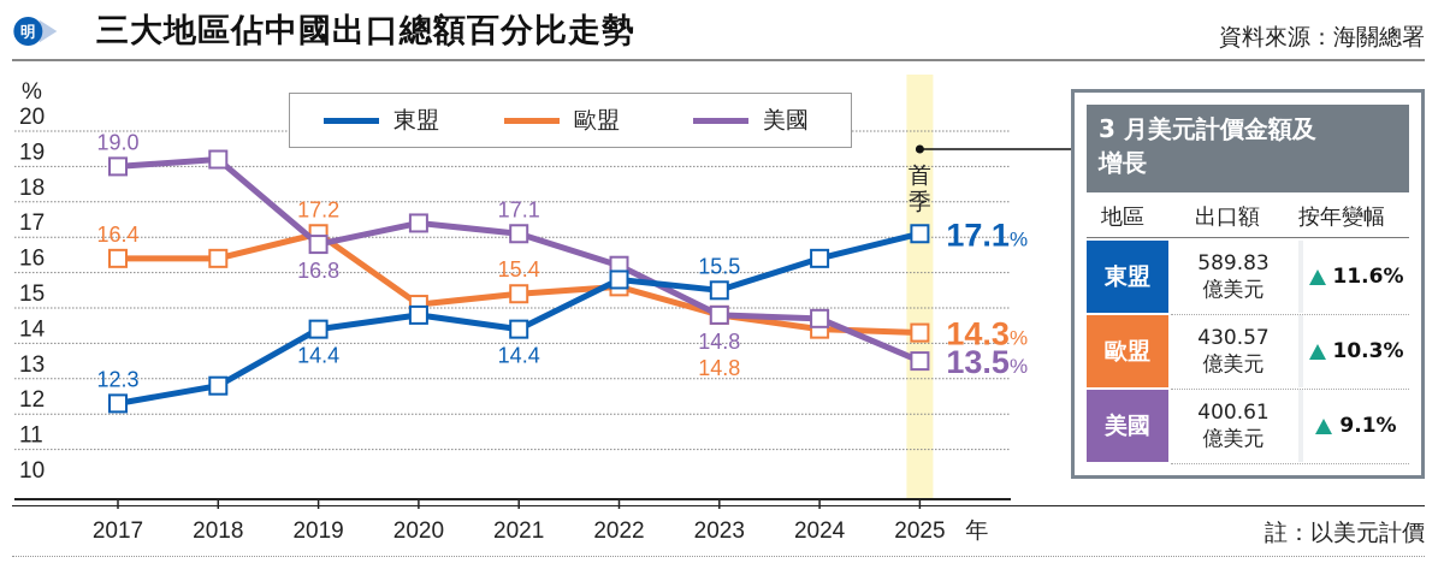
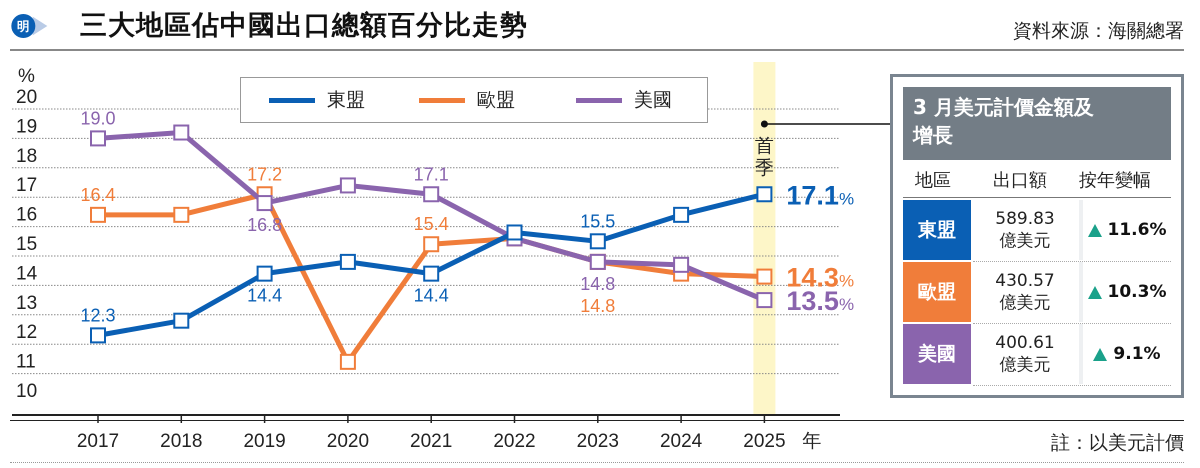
歐盟/2020: 15.1 -> 11.4
美國/2022: 16.2 -> 15.6
